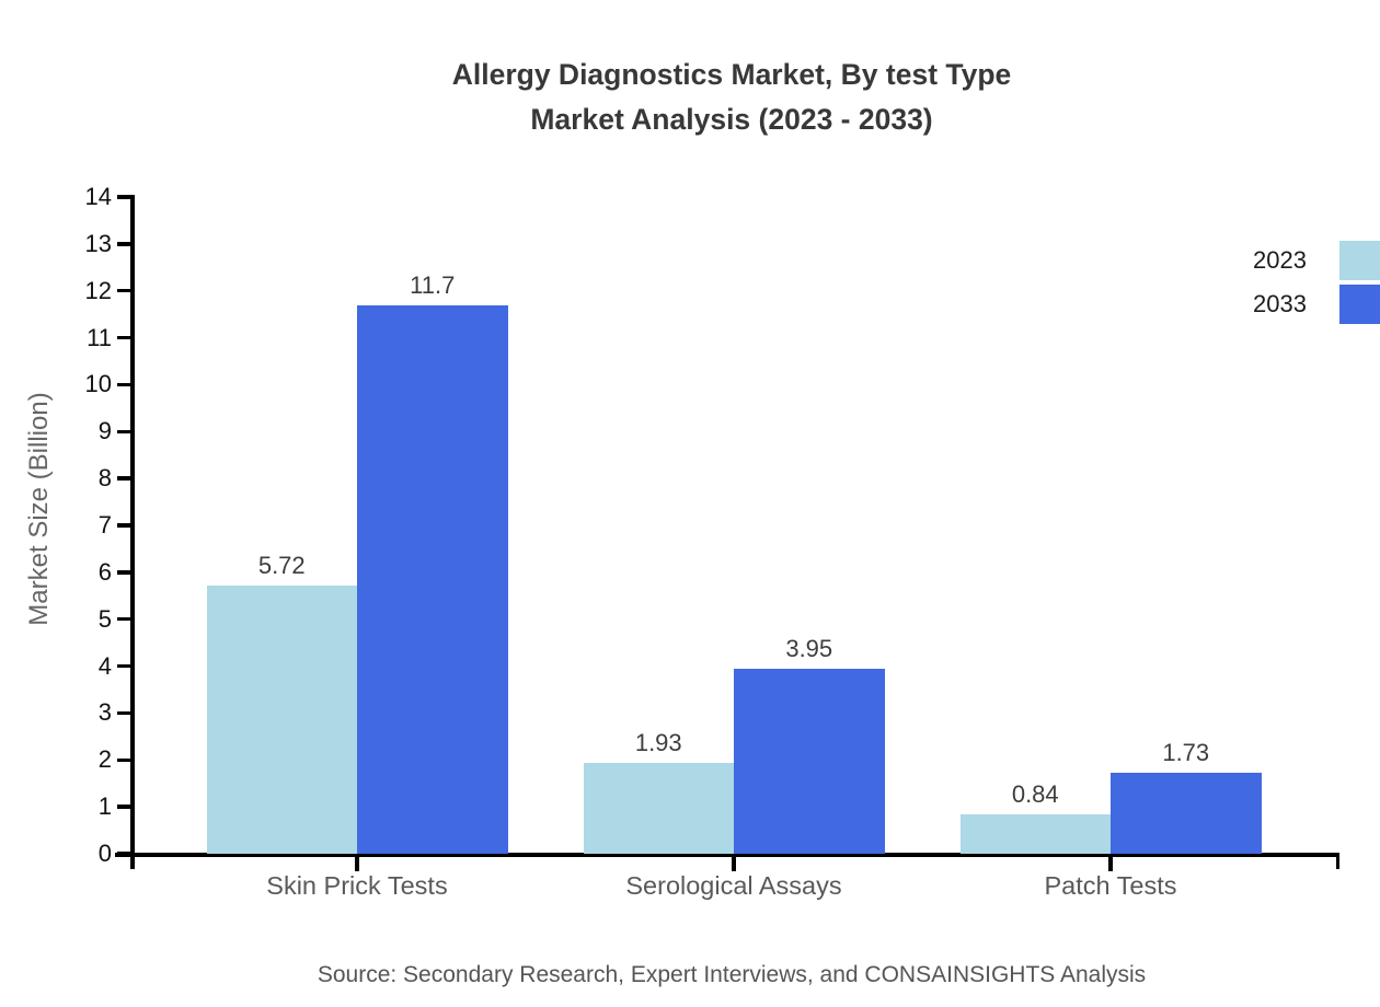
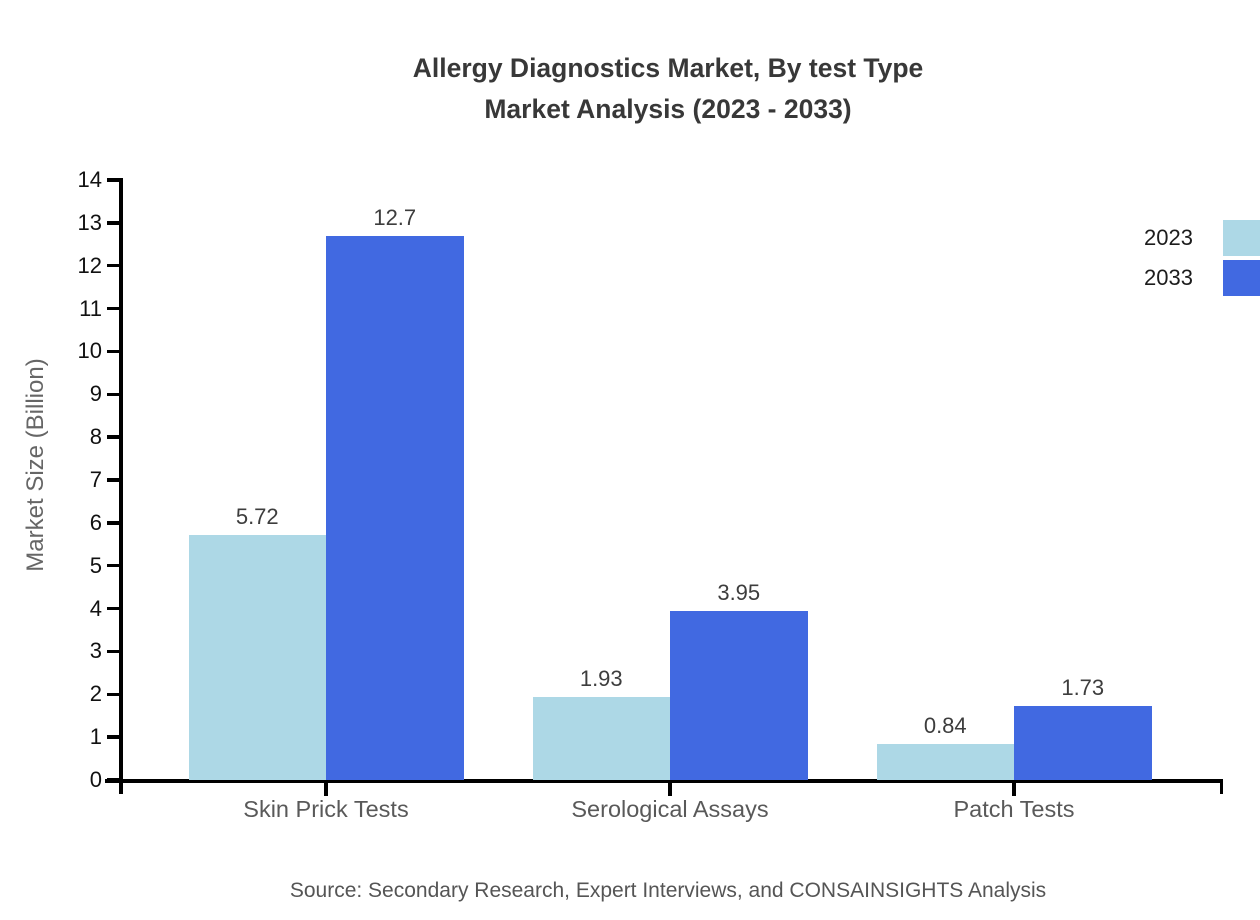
2033/Skin Prick Tests: 11.7 -> 12.7
